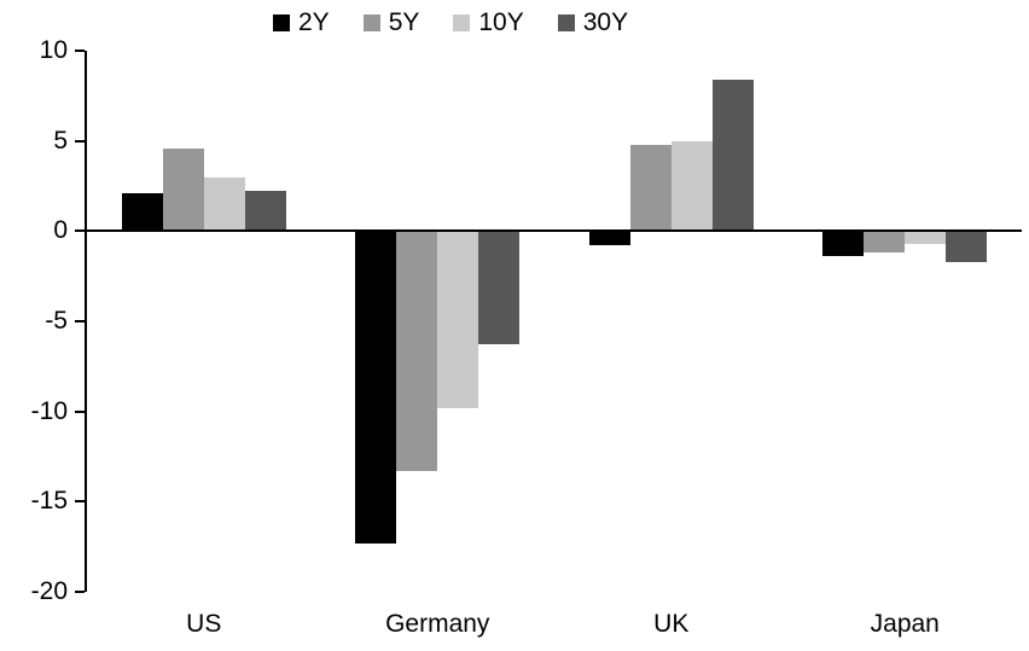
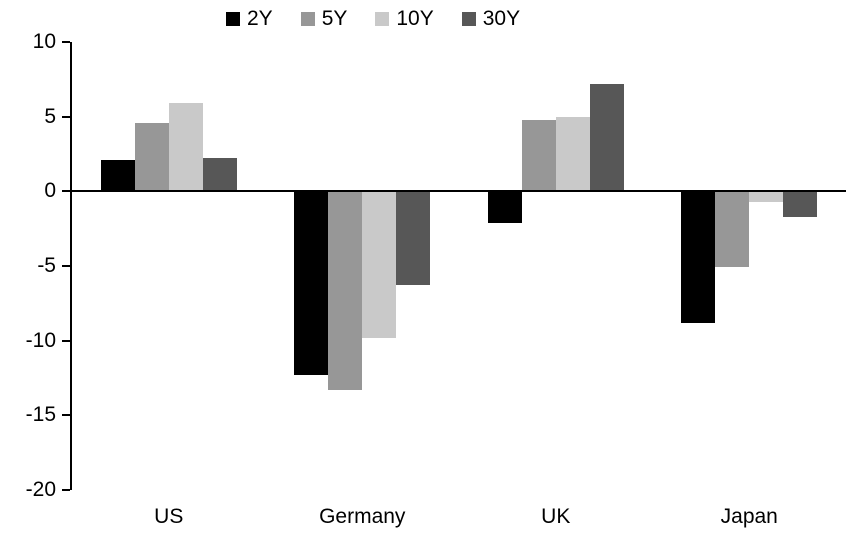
10Y/US: 3.0 -> 5.9
2Y/Germany: -17.3 -> -12.3
2Y/UK: -0.8 -> -2.1
30Y/UK: 8.4 -> 7.2
2Y/Japan: -1.4 -> -8.8
5Y/Japan: -1.2 -> -5.1
